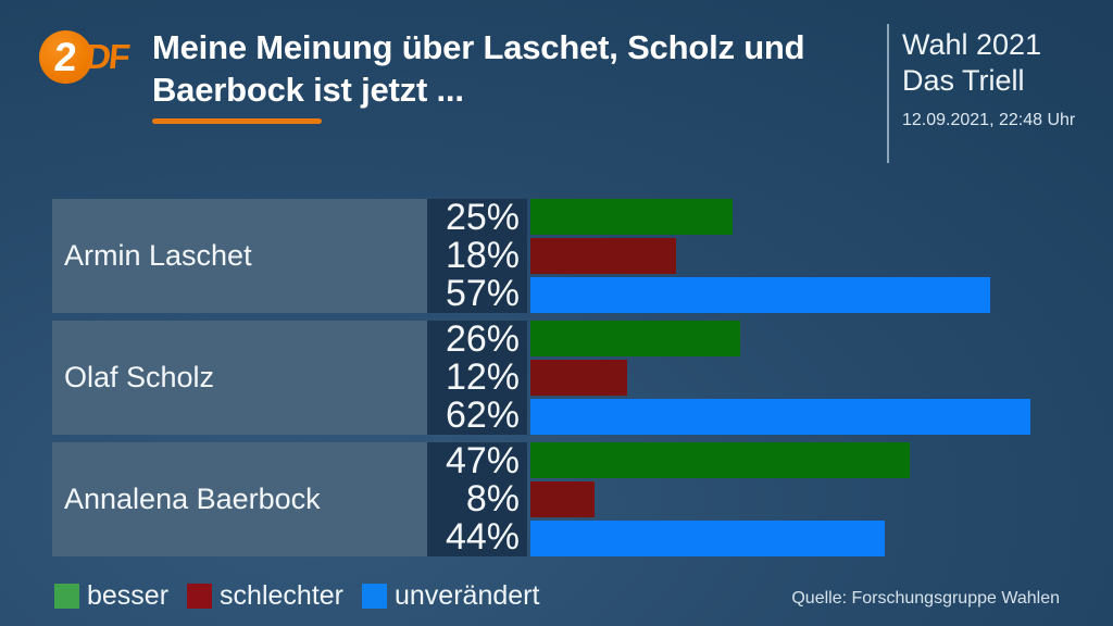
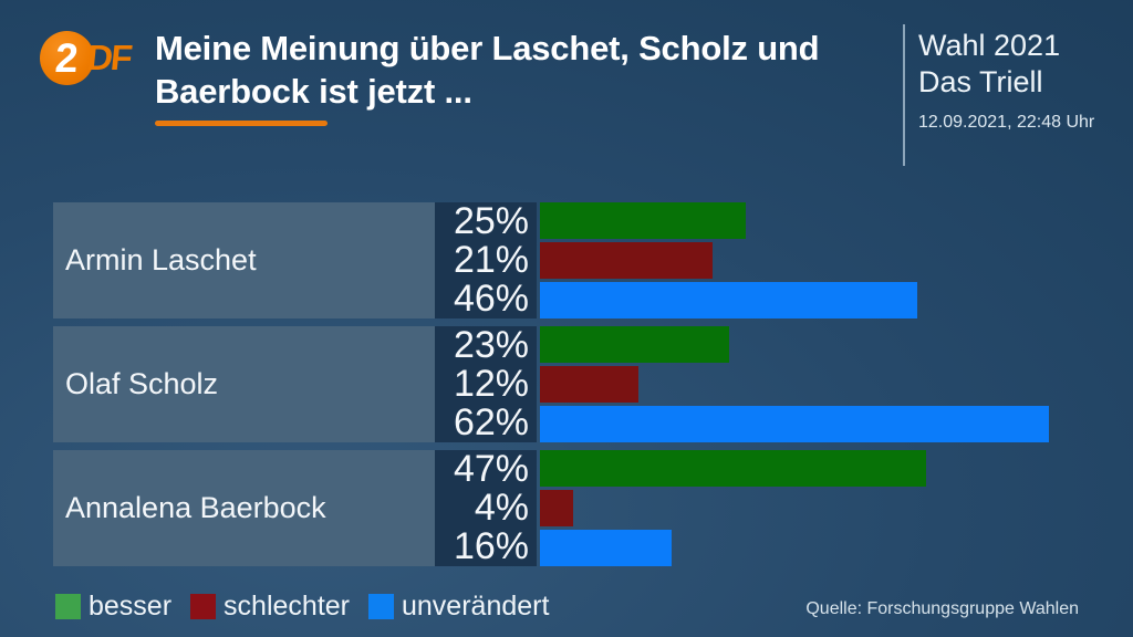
schlechter/Armin Laschet: 18% -> 21%
unverändert/Armin Laschet: 57% -> 46%
besser/Olaf Scholz: 26% -> 23%
schlechter/Annalena Baerbock: 8% -> 4%
unverändert/Annalena Baerbock: 44% -> 16%
